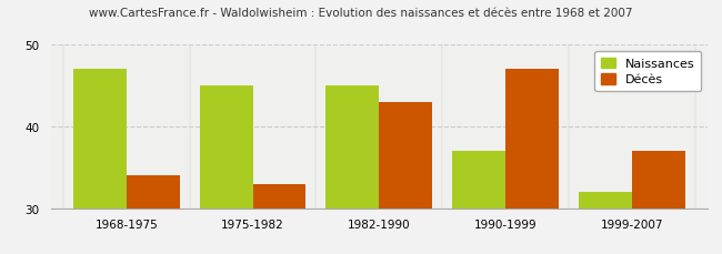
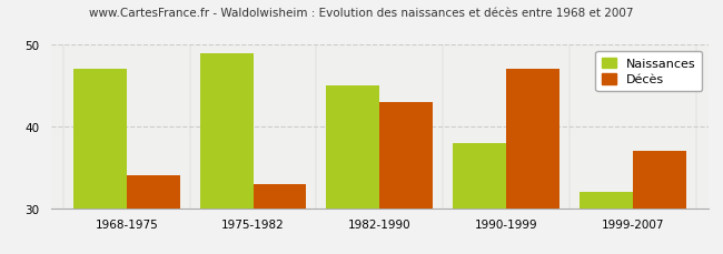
Naissances/1975-1982: 45 -> 49
Naissances/1990-1999: 37 -> 38
